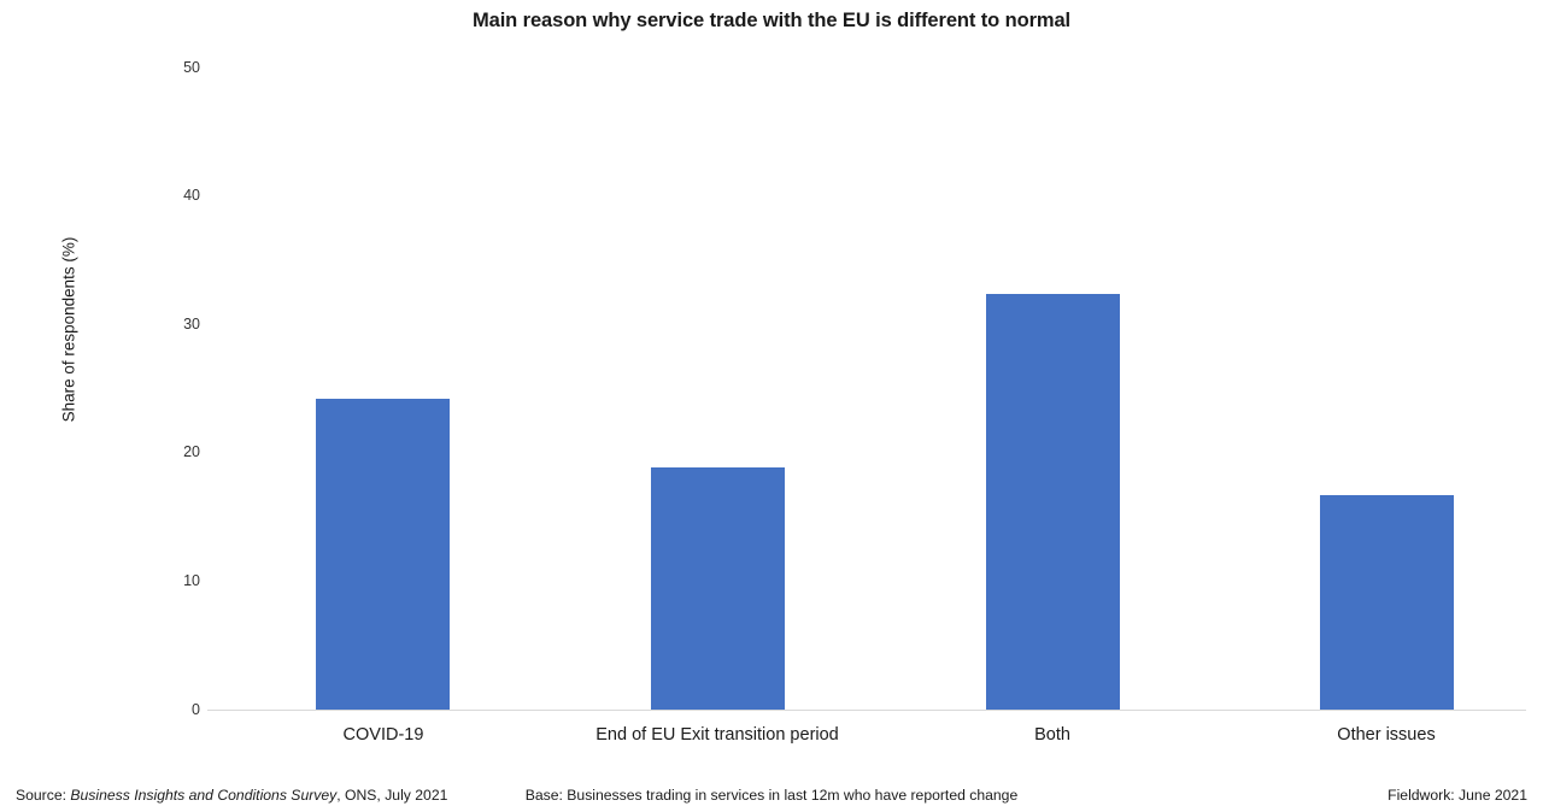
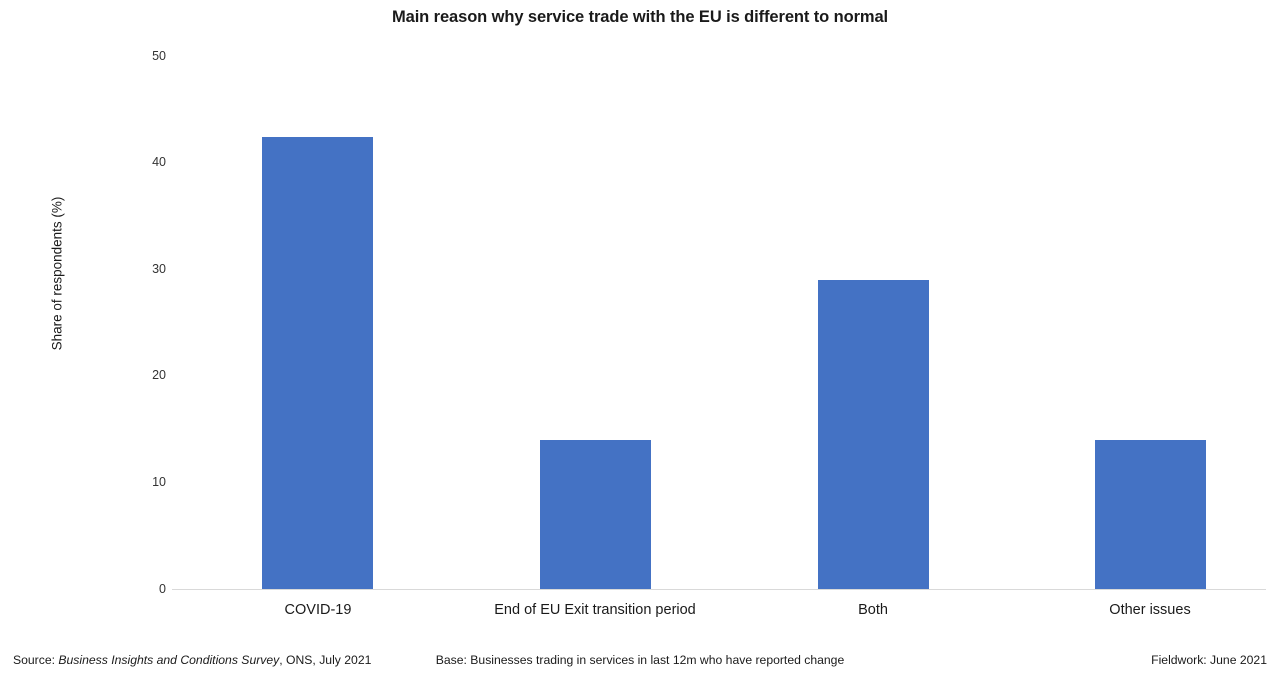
COVID-19: 24.2 -> 42.4
End of EU Exit transition period: 18.9 -> 14.0
Both: 32.4 -> 29.0
Other issues: 16.7 -> 14.0
